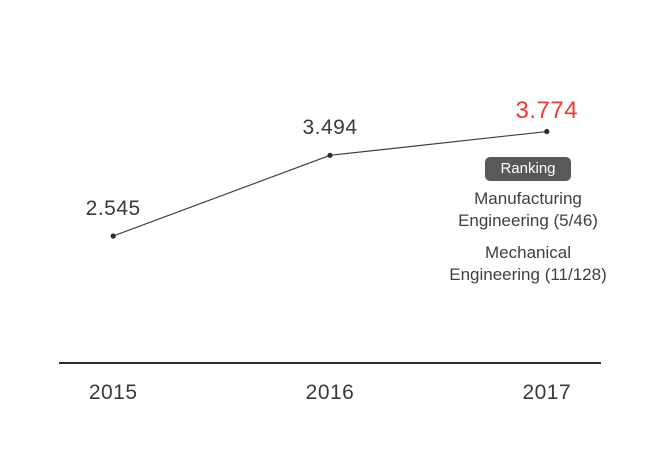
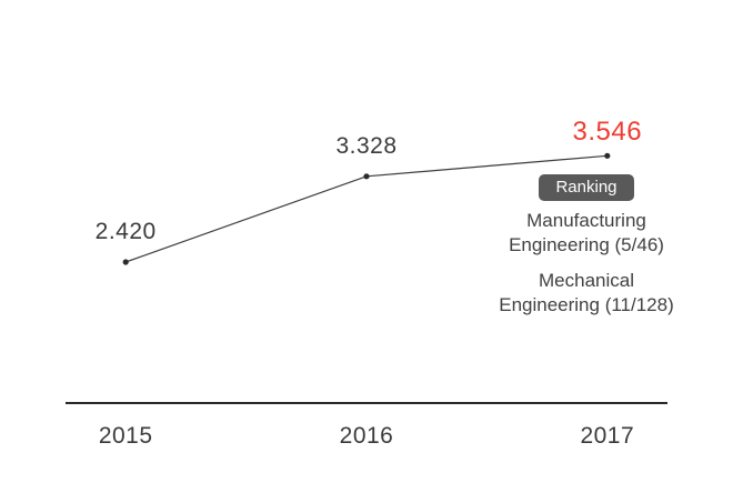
2015: 2.545 -> 2.420
2016: 3.494 -> 3.328
2017: 3.774 -> 3.546
